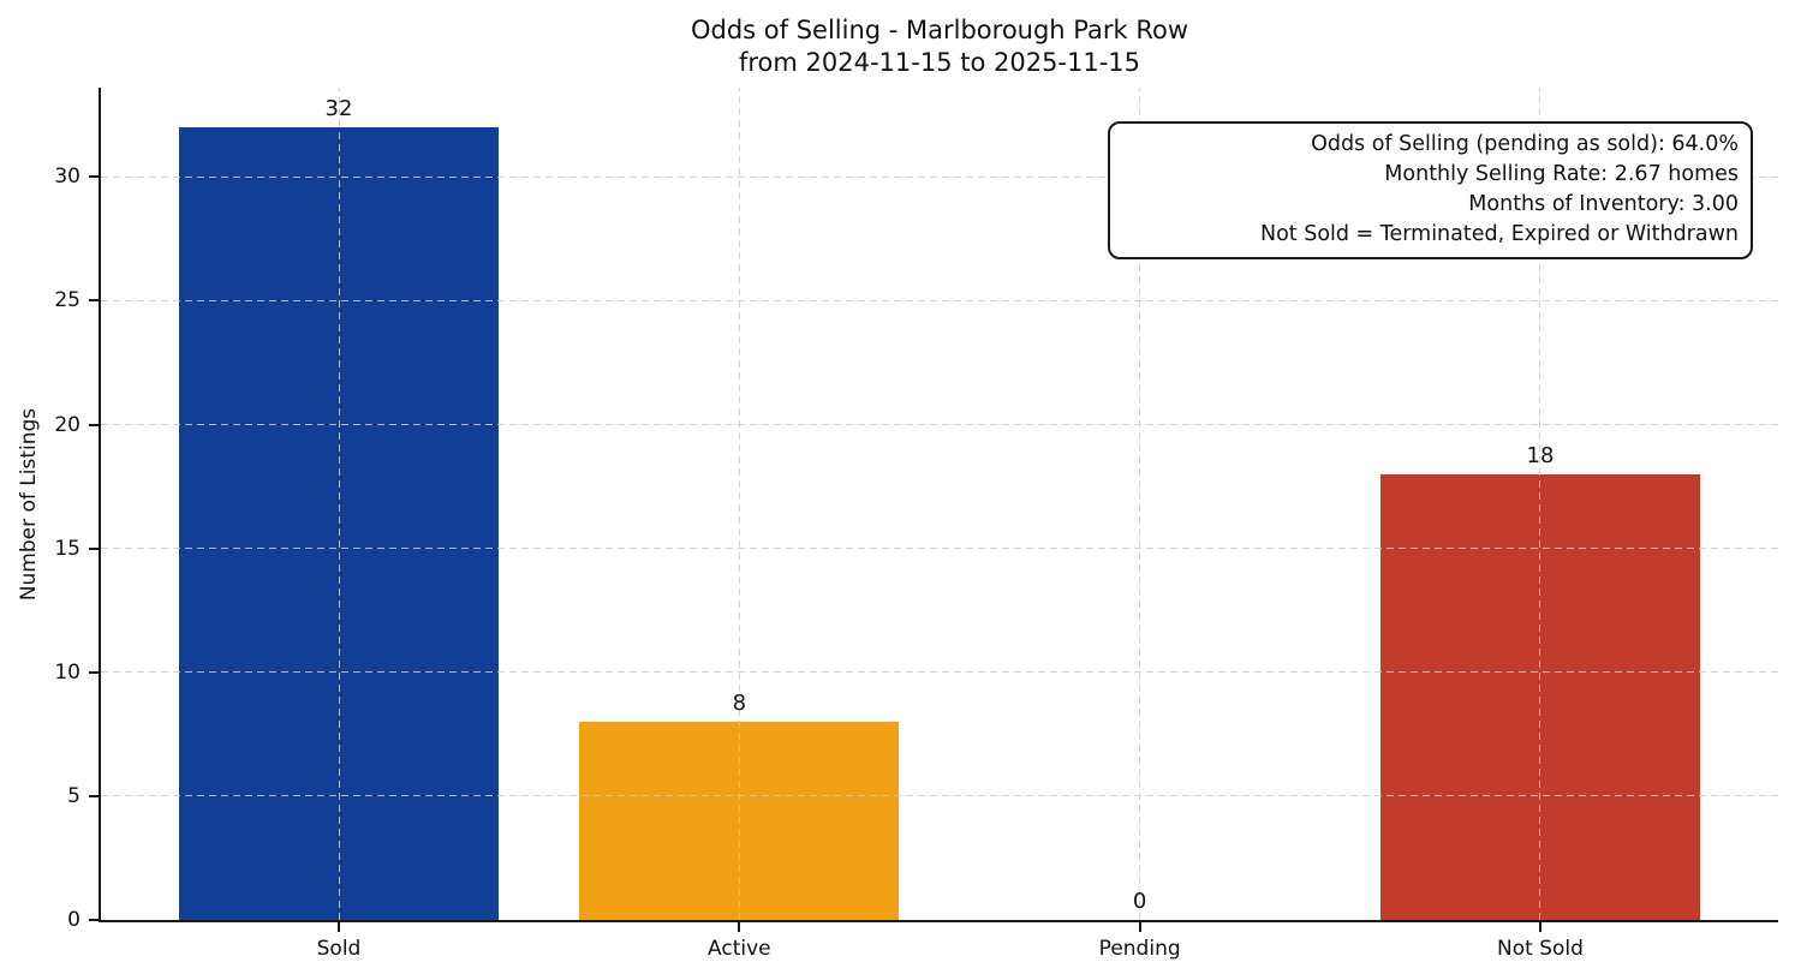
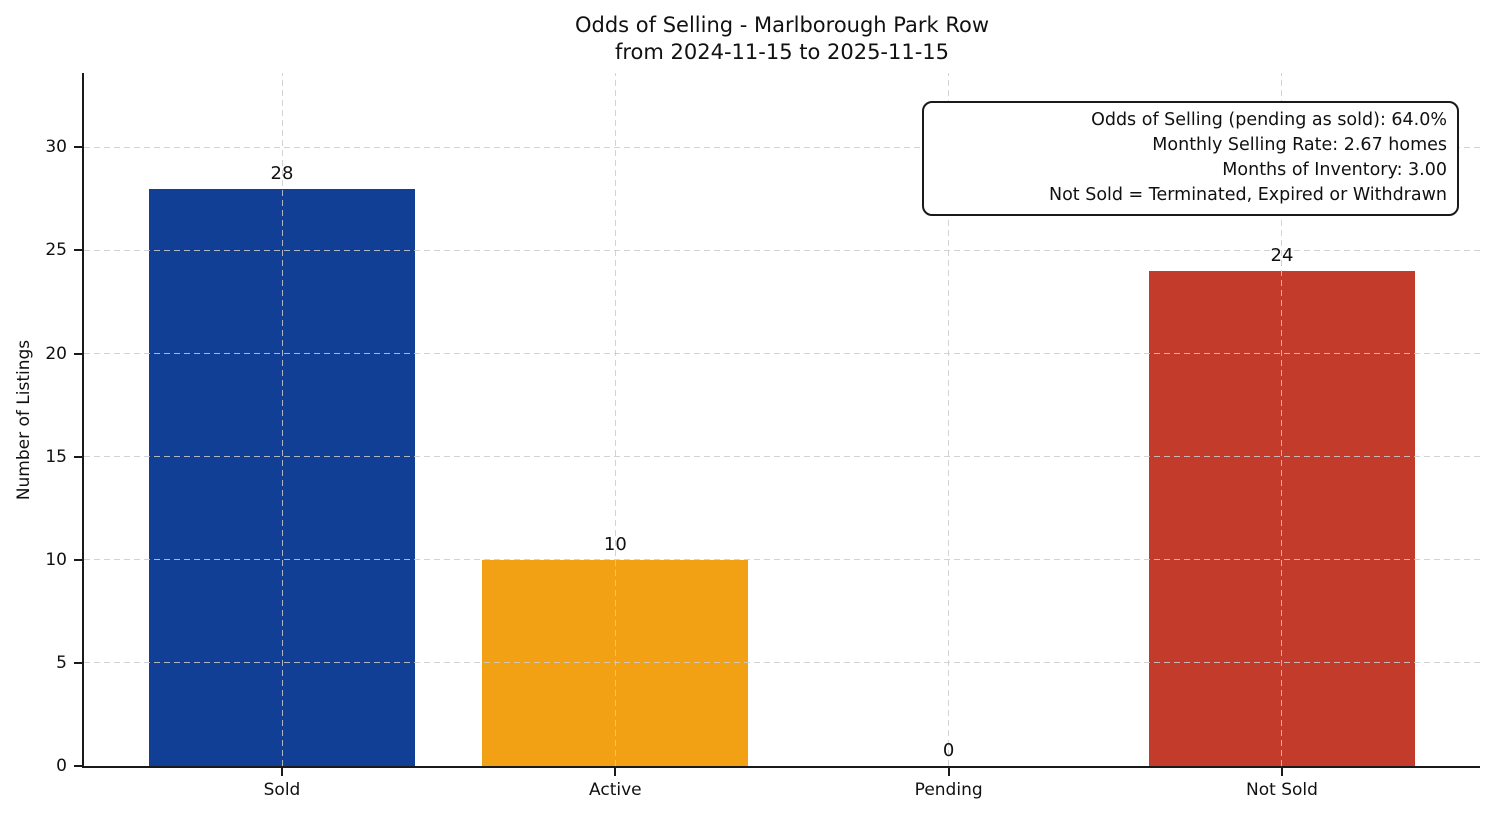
Sold: 32 -> 28
Active: 8 -> 10
Not Sold: 18 -> 24
